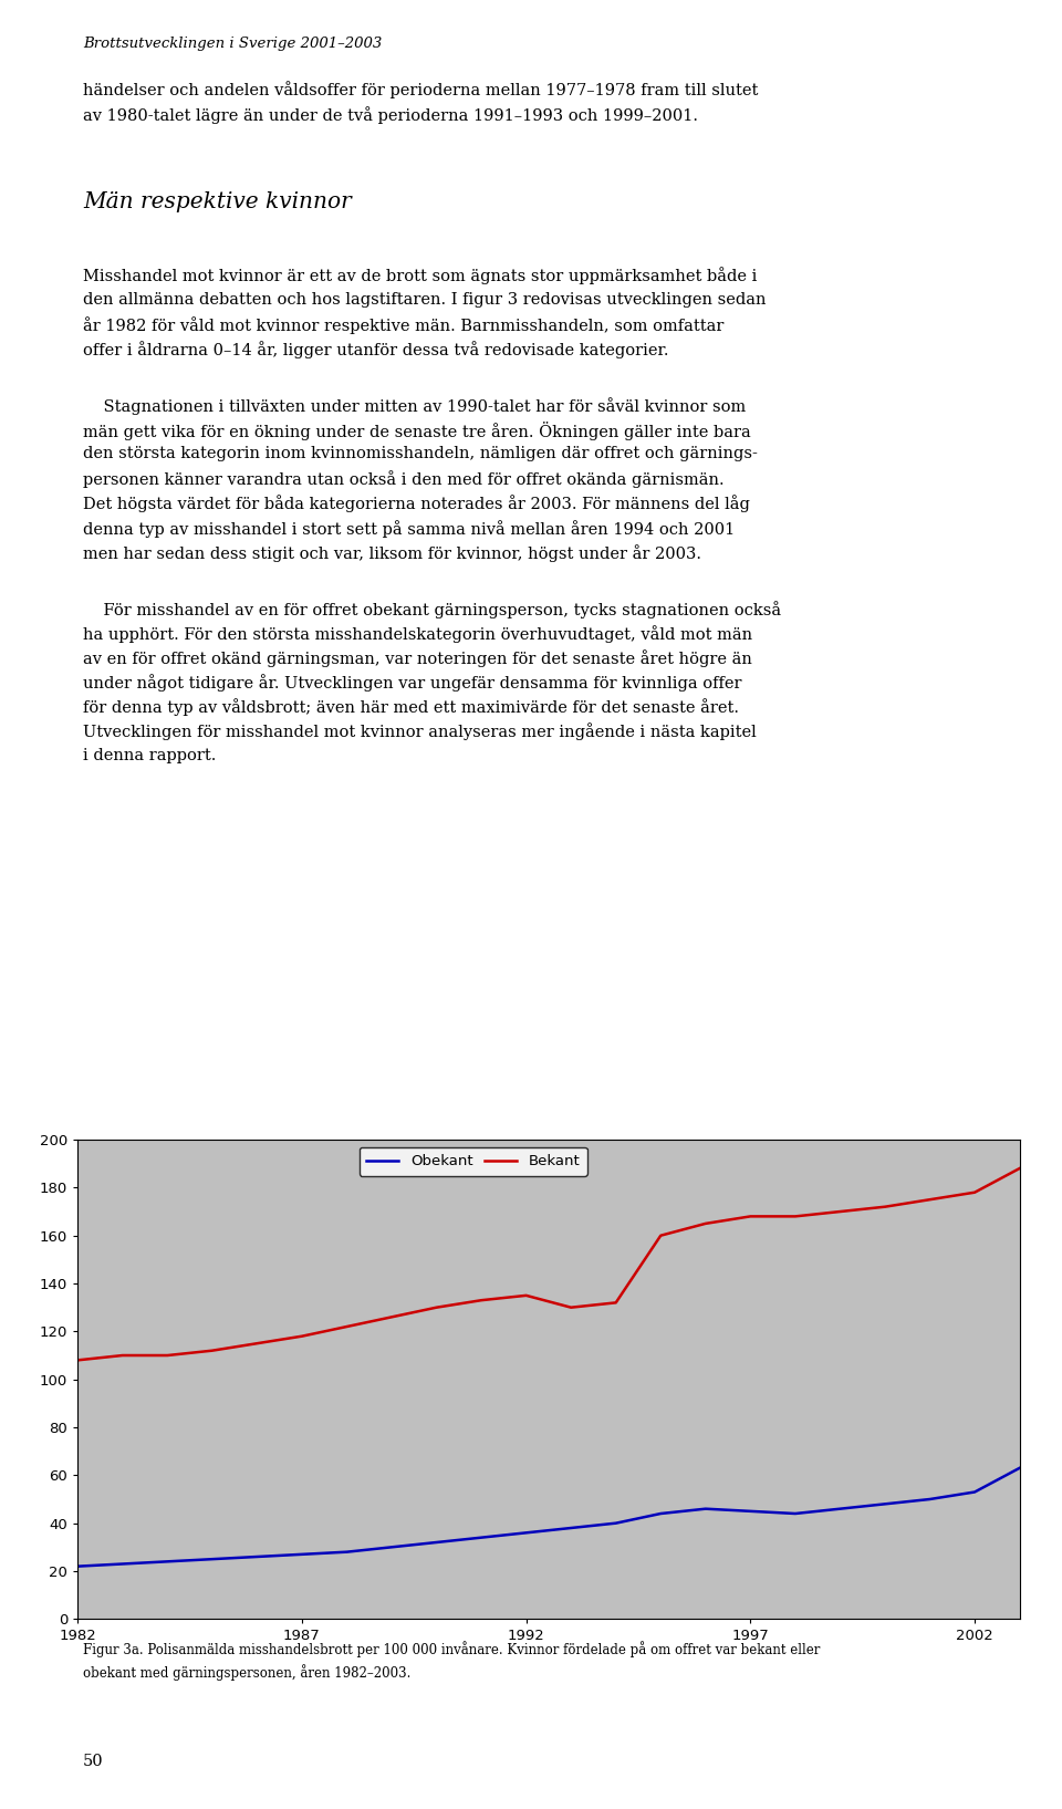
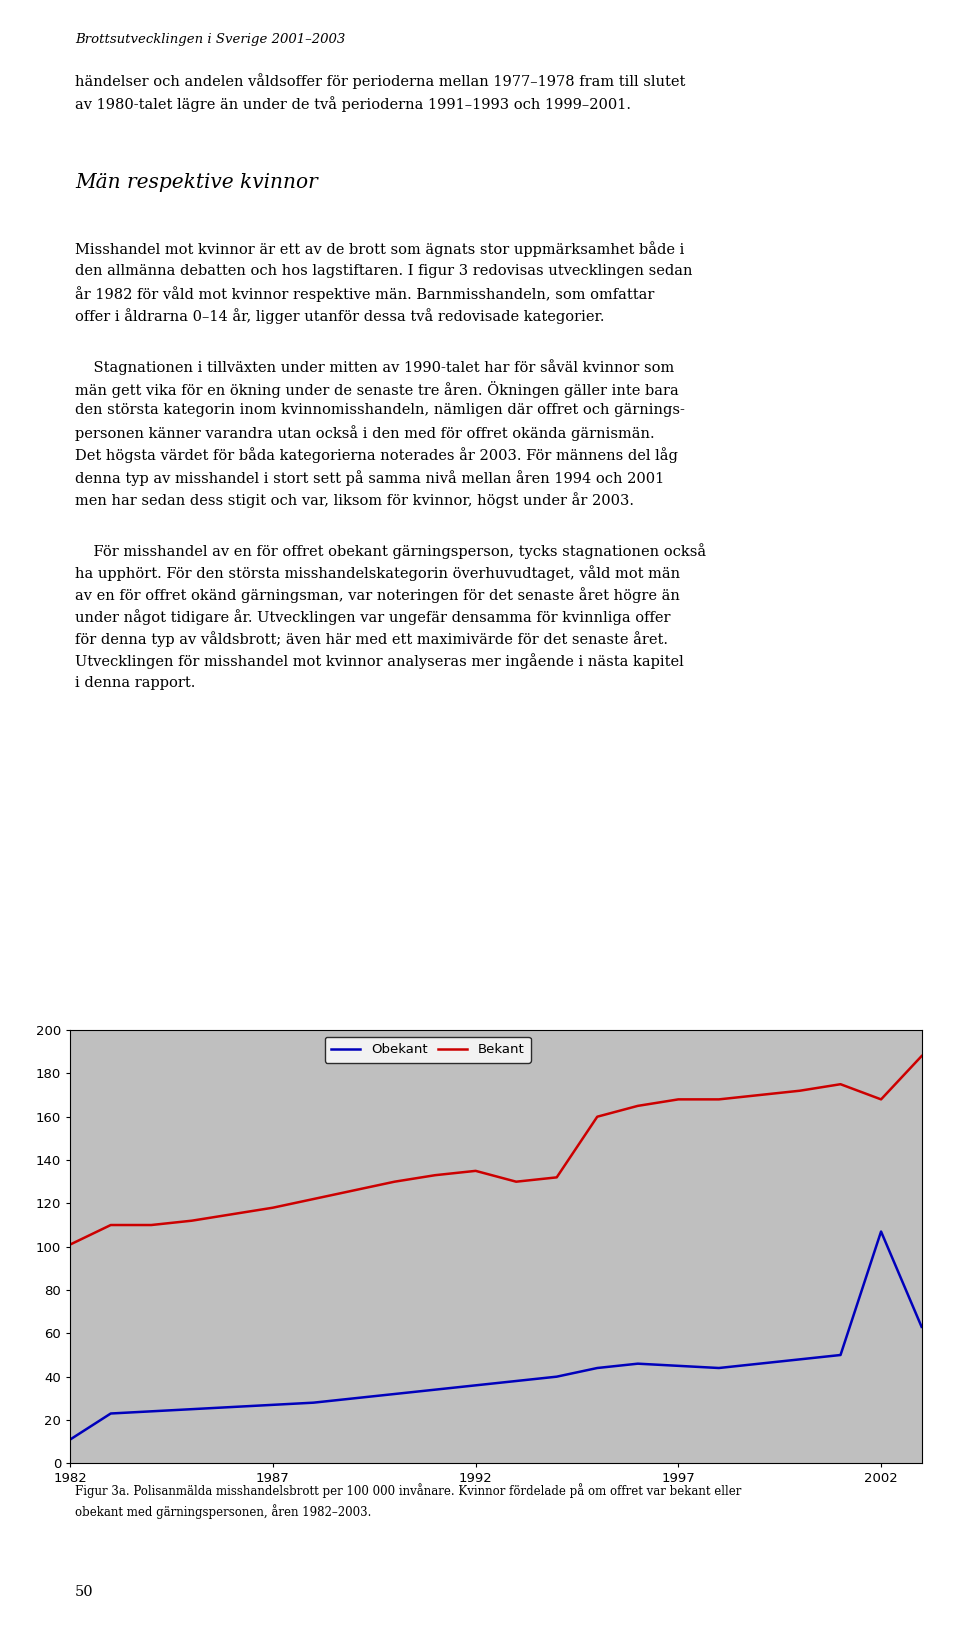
Bekant/1982: 108 -> 101
Obekant/1982: 22 -> 11
Bekant/2002: 178 -> 168
Obekant/2002: 53 -> 107
